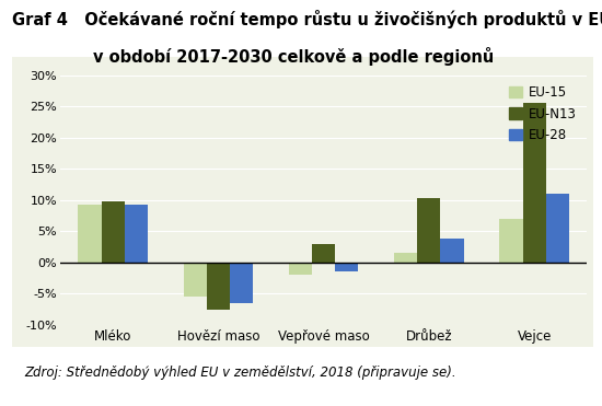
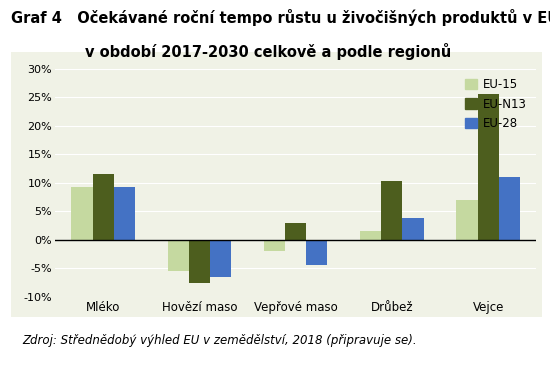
EU-N13/Mléko: 9.8% -> 11.6%
EU-28/Vepřové maso: -1.5% -> -4.4%
